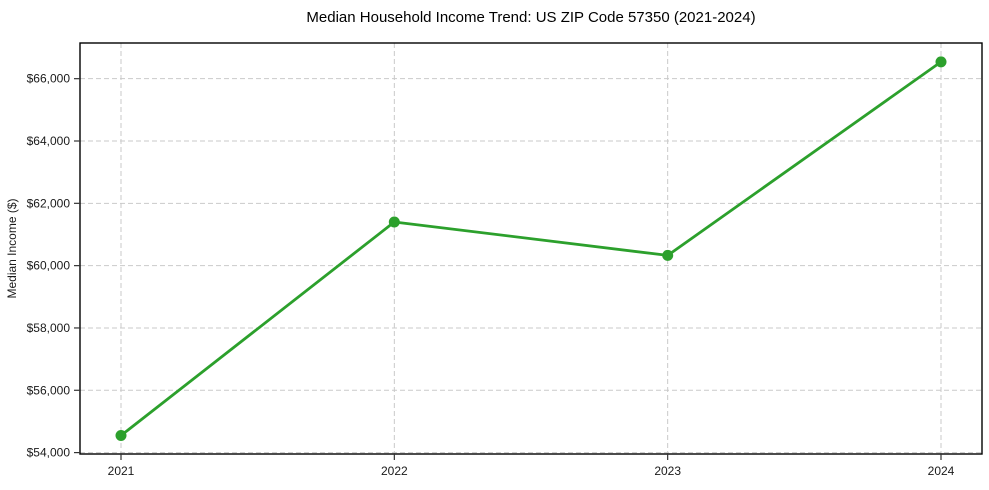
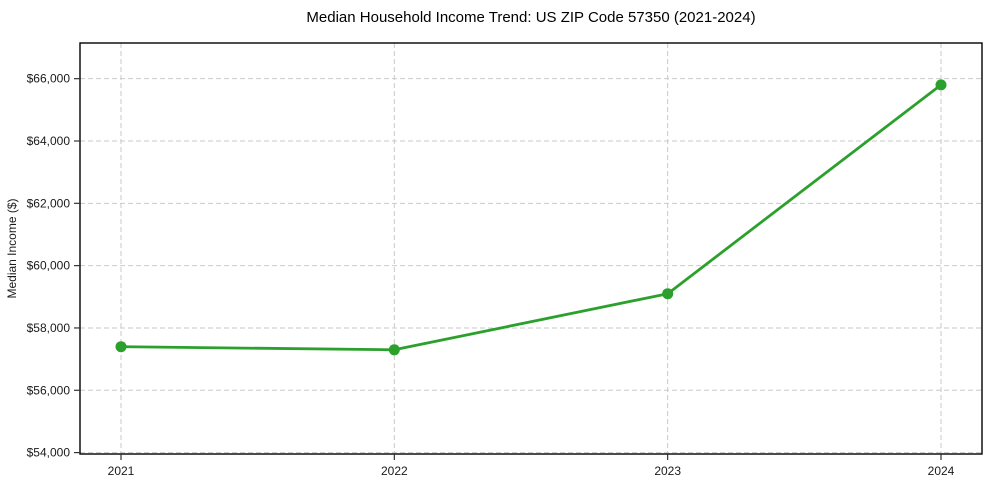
2021: $54600 -> $57400
2022: $61400 -> $57300
2023: $60300 -> $59100
2024: $66500 -> $65800
